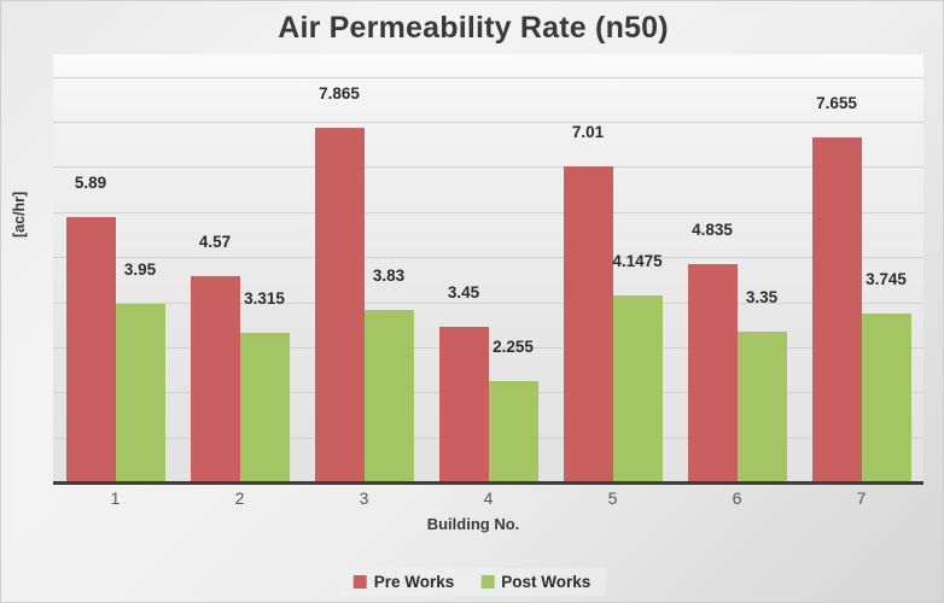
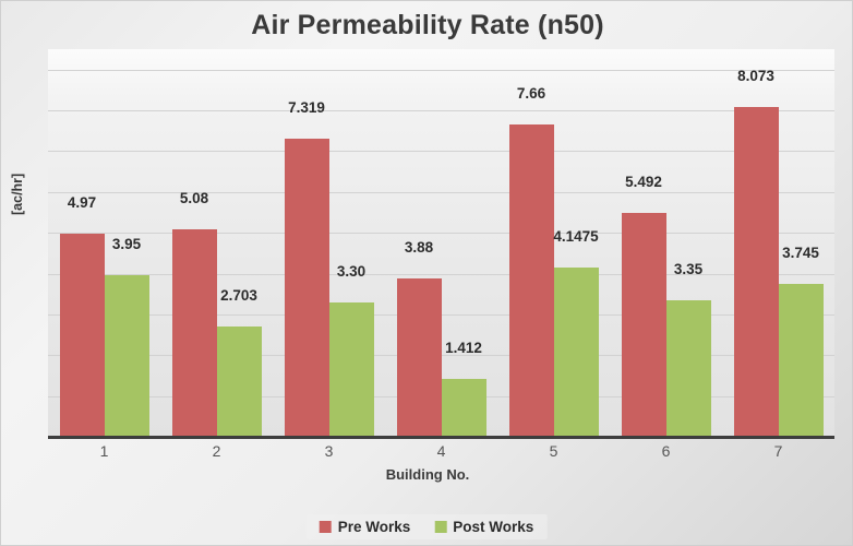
Pre Works/1: 5.89 -> 4.97
Pre Works/2: 4.57 -> 5.08
Post Works/2: 3.315 -> 2.703
Pre Works/3: 7.865 -> 7.319
Post Works/3: 3.83 -> 3.30
Pre Works/4: 3.45 -> 3.88
Post Works/4: 2.255 -> 1.412
Pre Works/5: 7.01 -> 7.66
Pre Works/6: 4.835 -> 5.492
Pre Works/7: 7.655 -> 8.073
